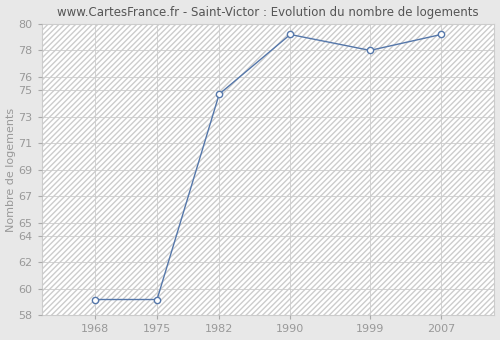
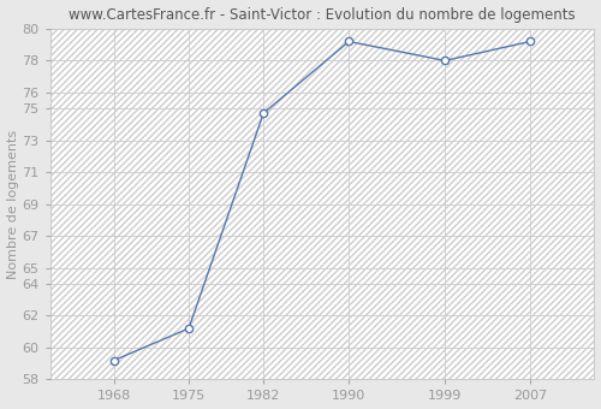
1975: 59.2 -> 61.2
